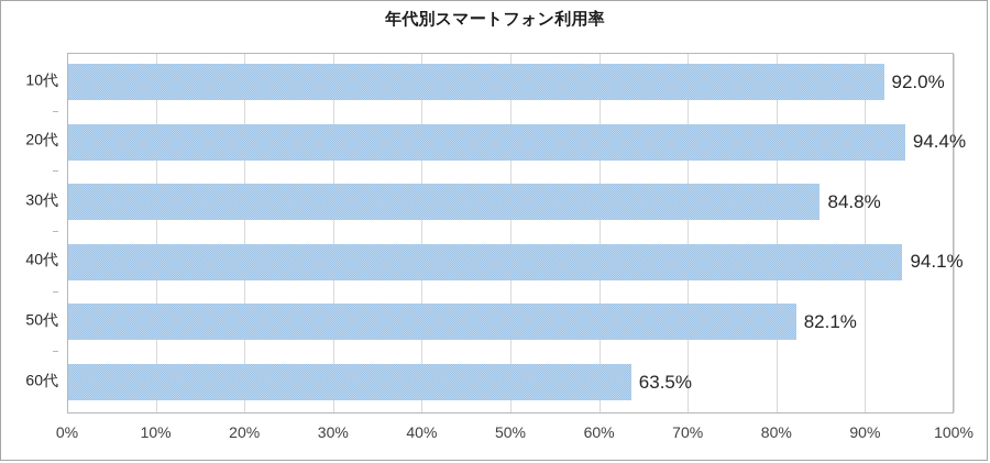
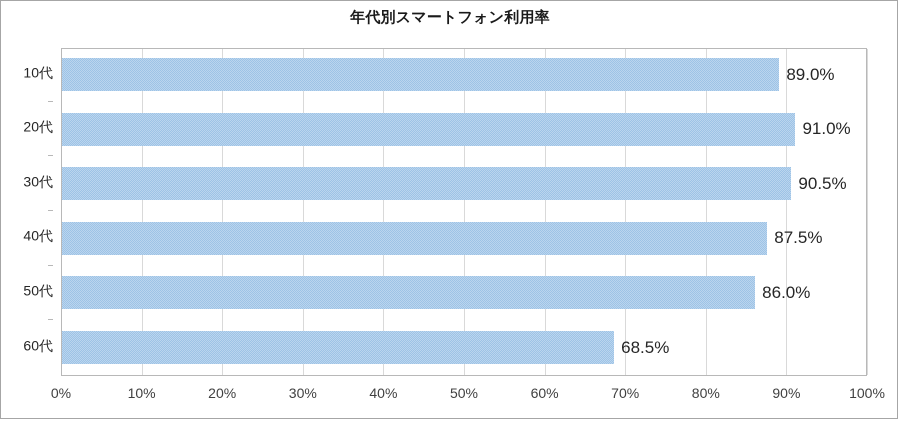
10代: 92.0% -> 89.0%
20代: 94.4% -> 91.0%
30代: 84.8% -> 90.5%
40代: 94.1% -> 87.5%
50代: 82.1% -> 86.0%
60代: 63.5% -> 68.5%
